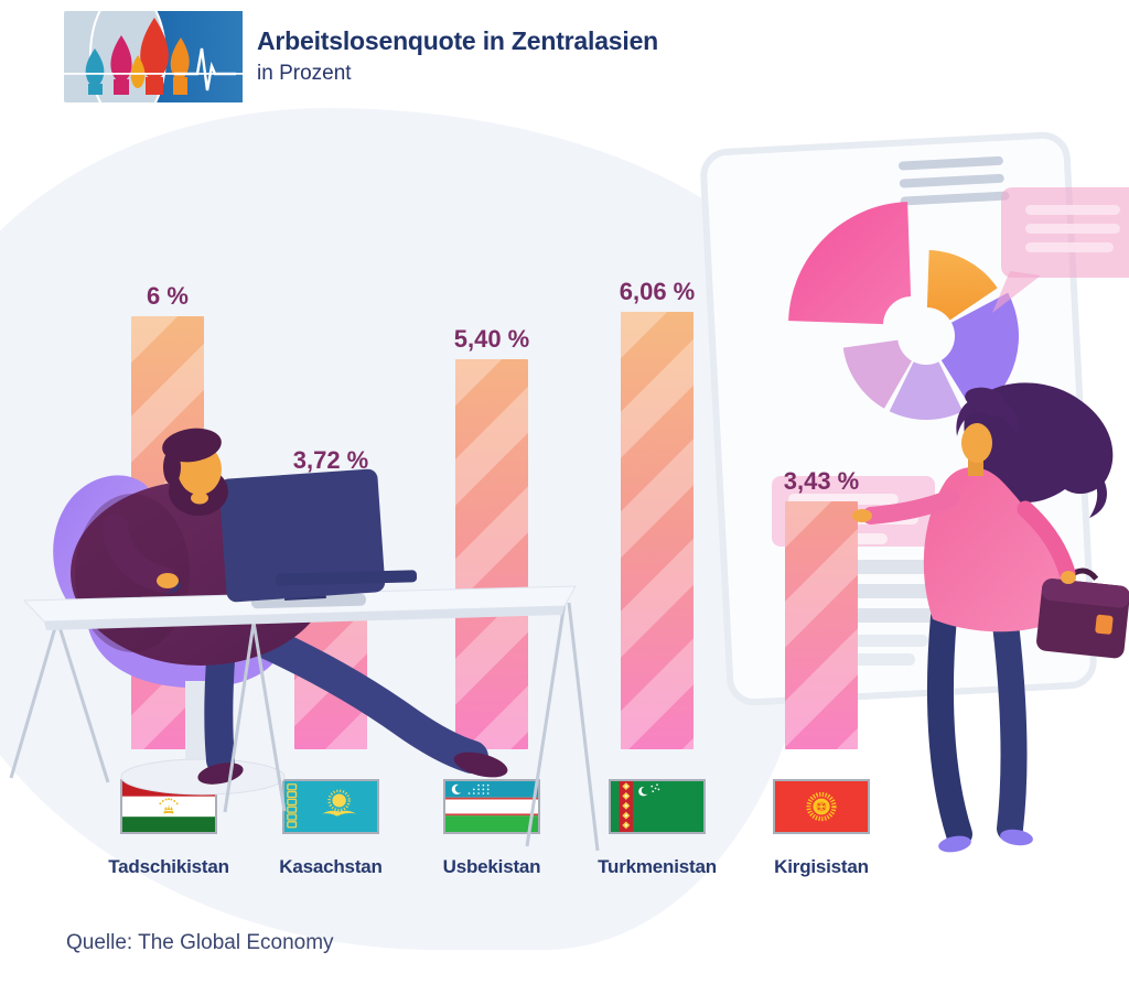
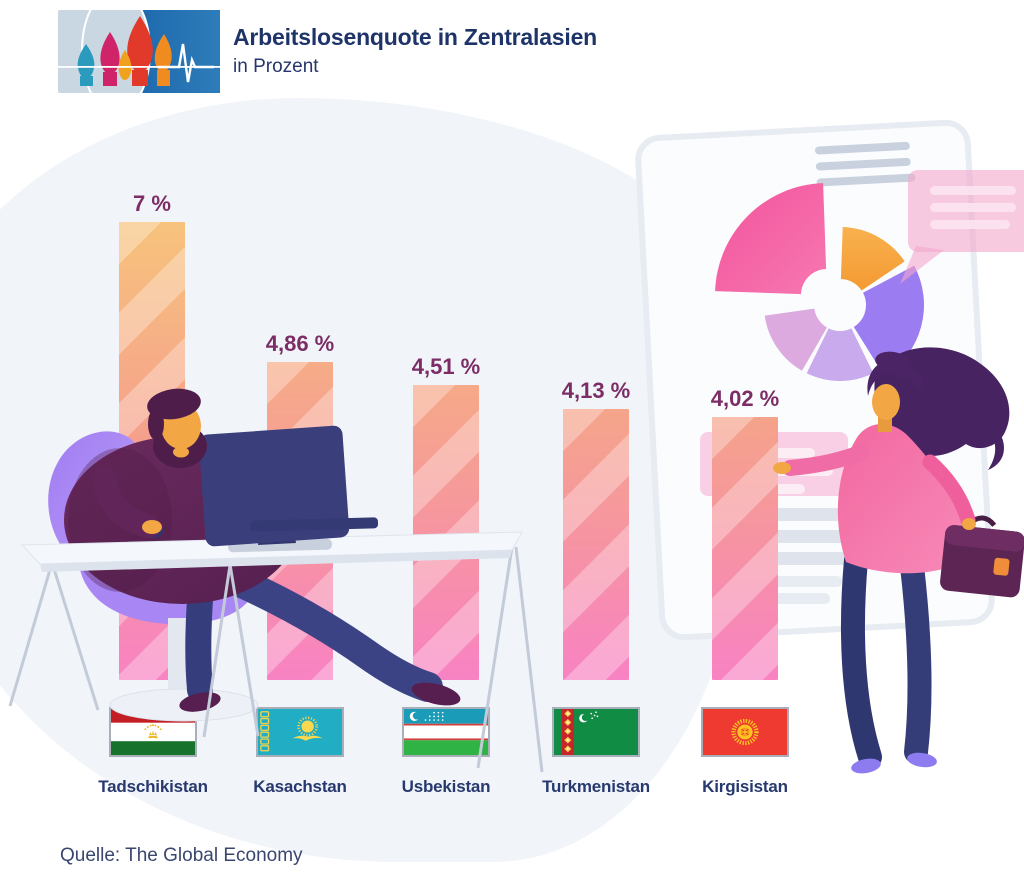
Tadschikistan: 6 -> 7
Kasachstan: 3,72 -> 4,86
Usbekistan: 5,40 -> 4,51
Turkmenistan: 6,06 -> 4,13
Kirgisistan: 3,43 -> 4,02
